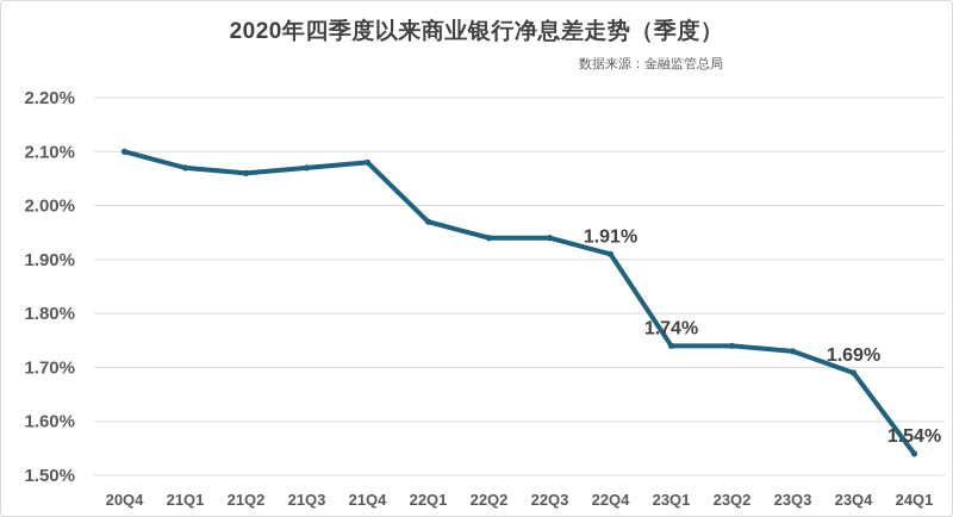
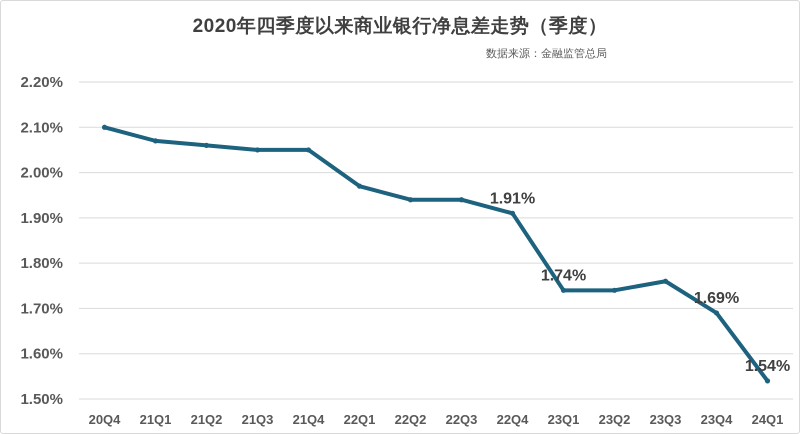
21Q3: 2.07% -> 2.05%
21Q4: 2.08% -> 2.05%
23Q3: 1.73% -> 1.76%
